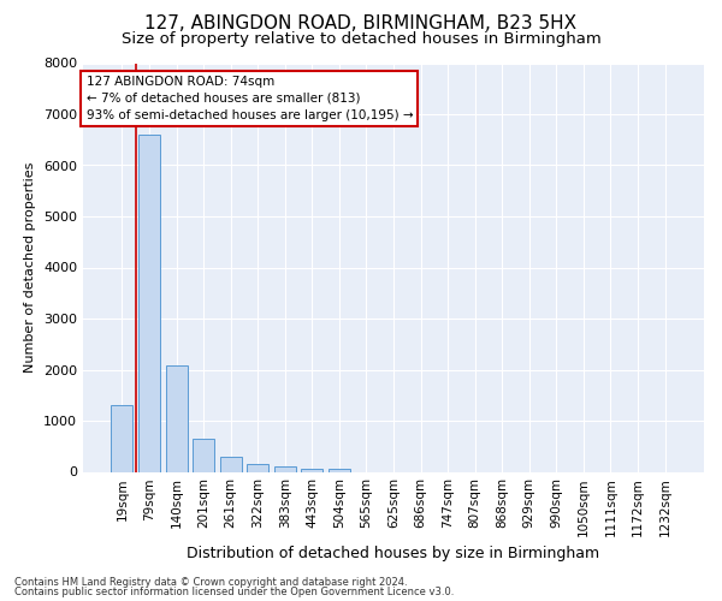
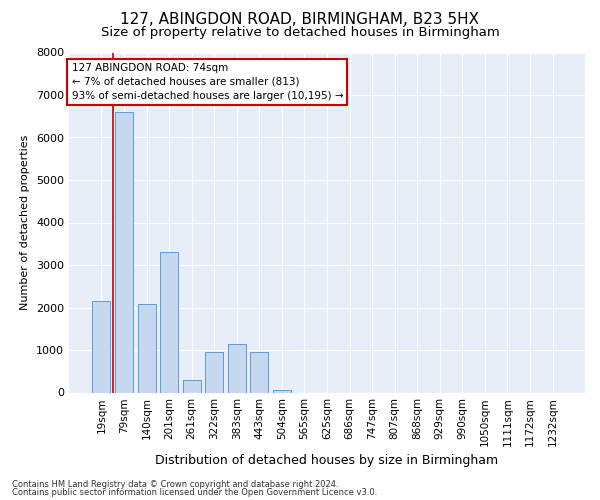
19sqm: 1300 -> 2150
201sqm: 650 -> 3300
322sqm: 150 -> 950
383sqm: 100 -> 1150
443sqm: 60 -> 950
